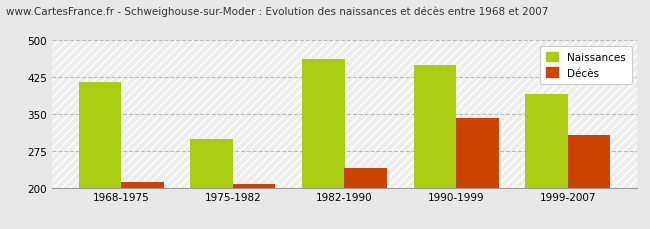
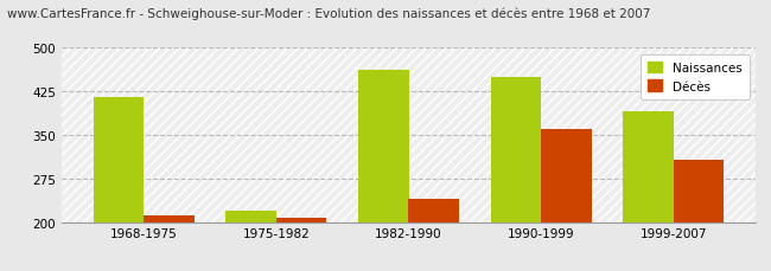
Naissances/1975-1982: 300 -> 220
Décès/1990-1999: 342 -> 360
